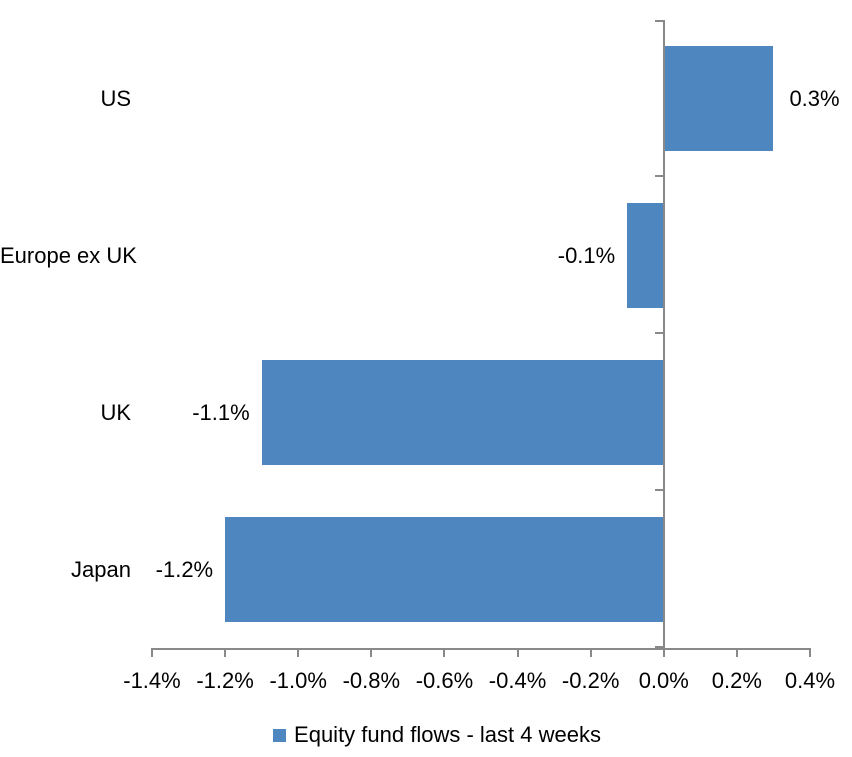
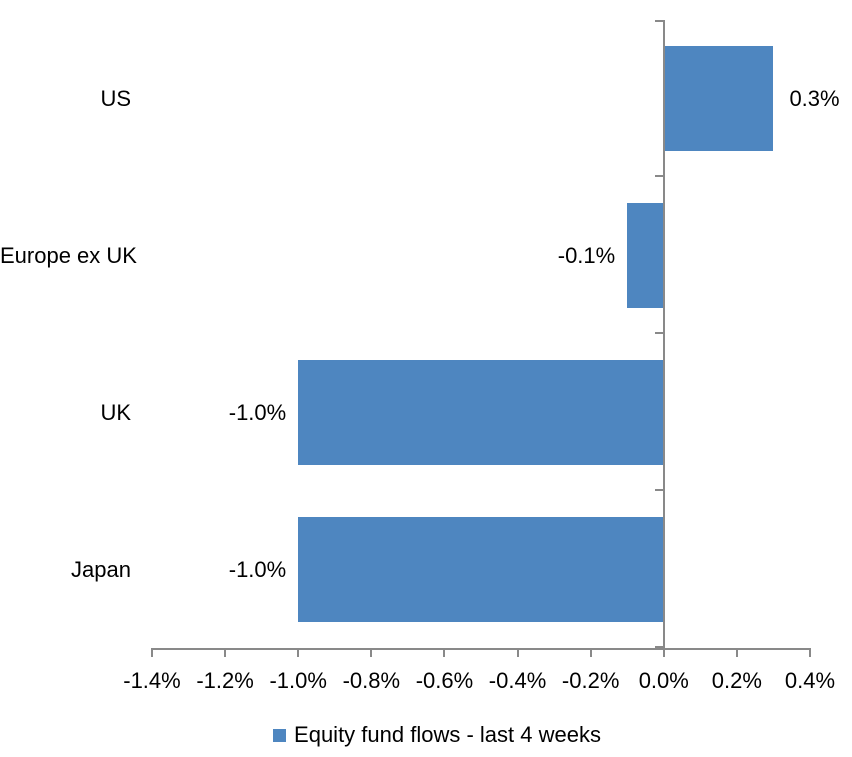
UK: -1.1% -> -1.0%
Japan: -1.2% -> -1.0%
